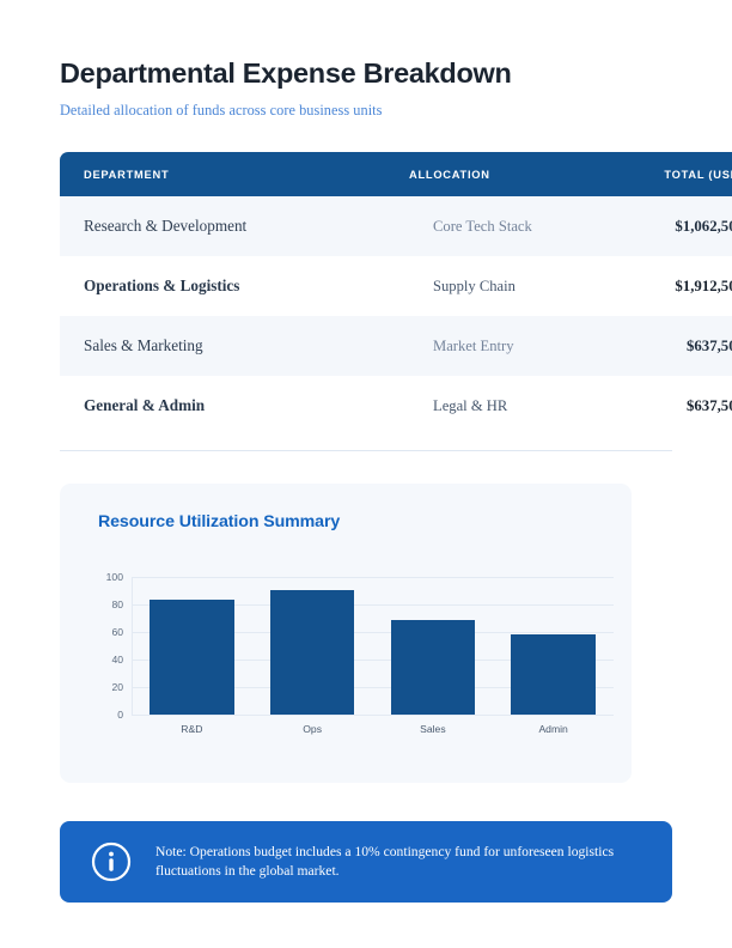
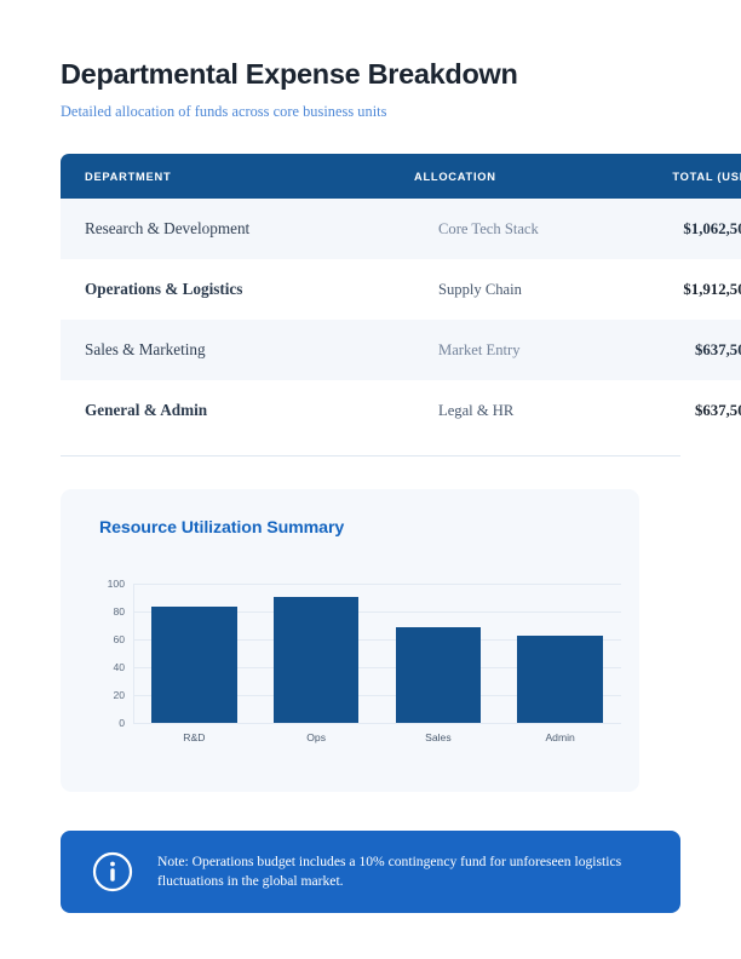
Admin: 59 -> 63
